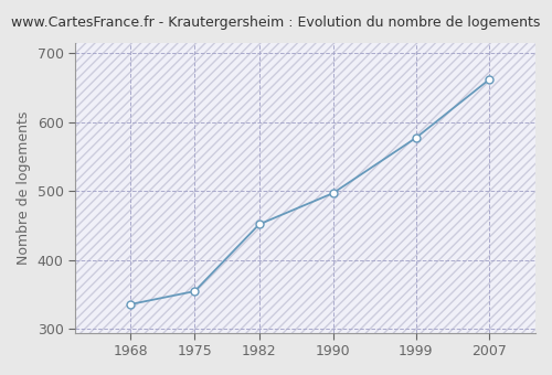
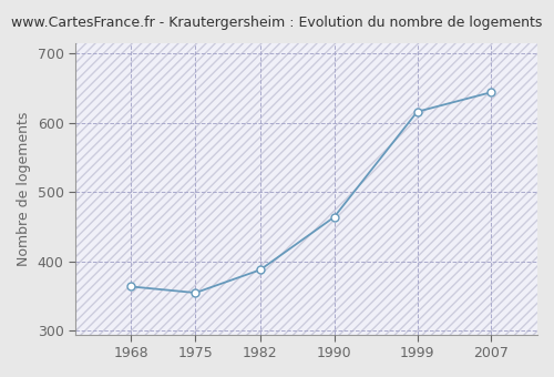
1968: 336 -> 364
1982: 452 -> 388
1990: 497 -> 464
1999: 577 -> 616
2007: 662 -> 644
